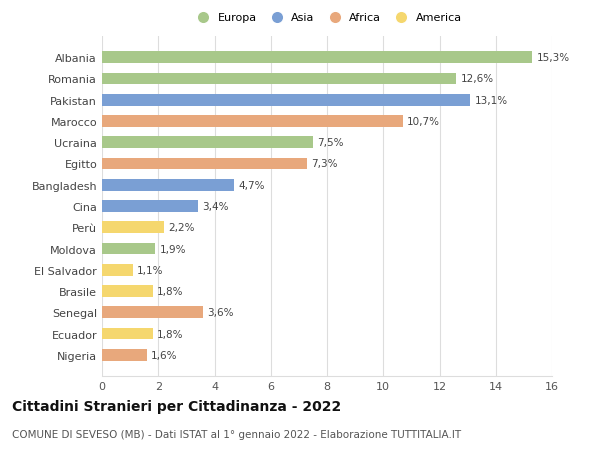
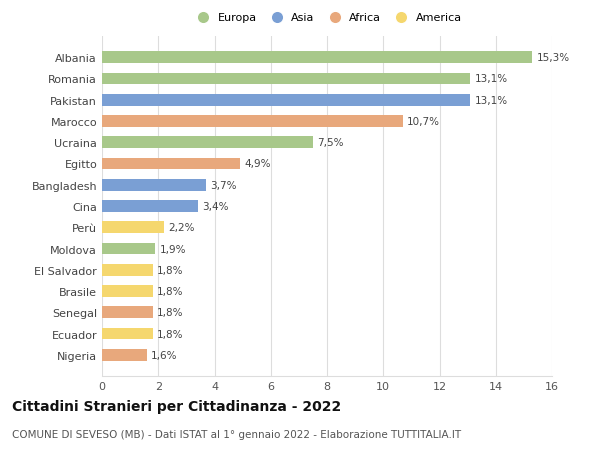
Romania: 12,6% -> 13,1%
Egitto: 7,3% -> 4,9%
Bangladesh: 4,7% -> 3,7%
El Salvador: 1,1% -> 1,8%
Senegal: 3,6% -> 1,8%
